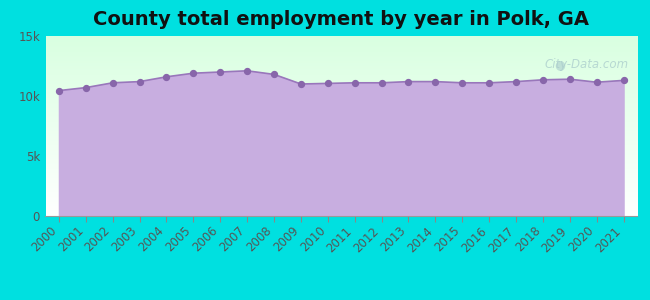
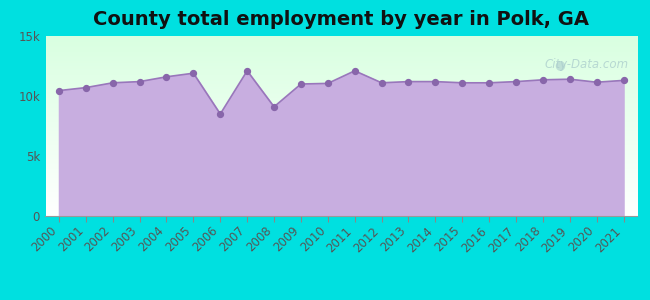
2006: 12.0k -> 8.5k
2008: 11.8k -> 9.1k
2011: 11.1k -> 12.1k
